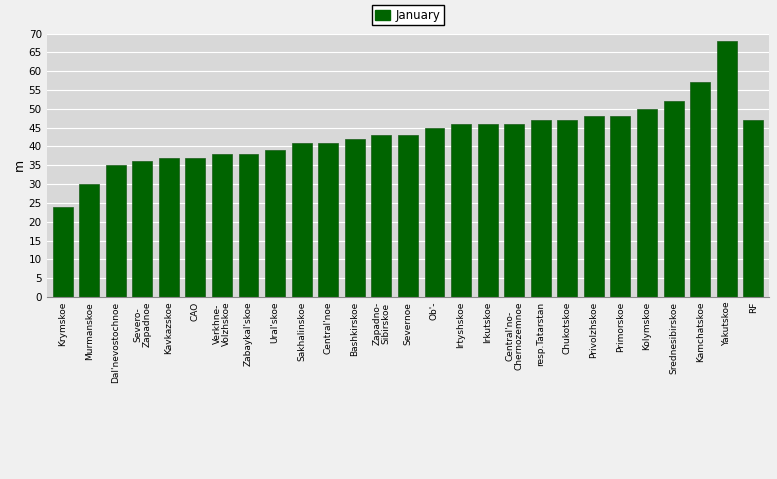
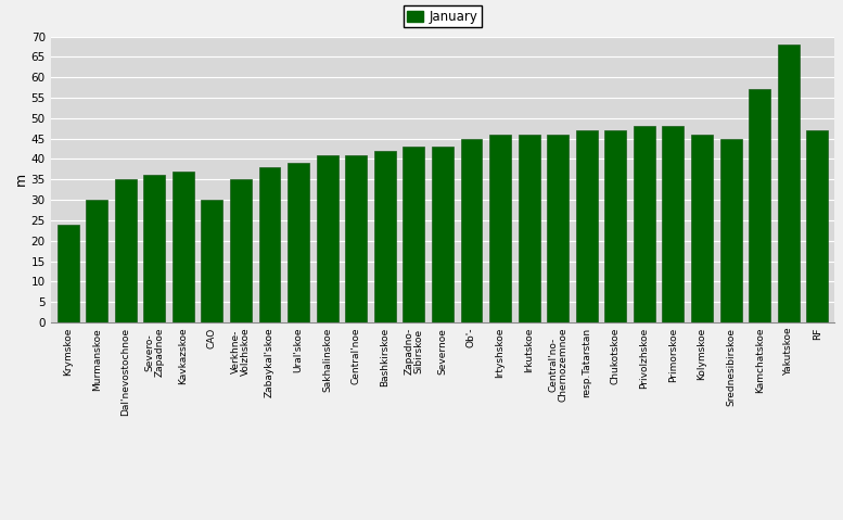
CAO: 37 -> 30
Verkhne- Volzhskoe: 38 -> 35
Kolymskoe: 50 -> 46
Srednesibirskoe: 52 -> 45
